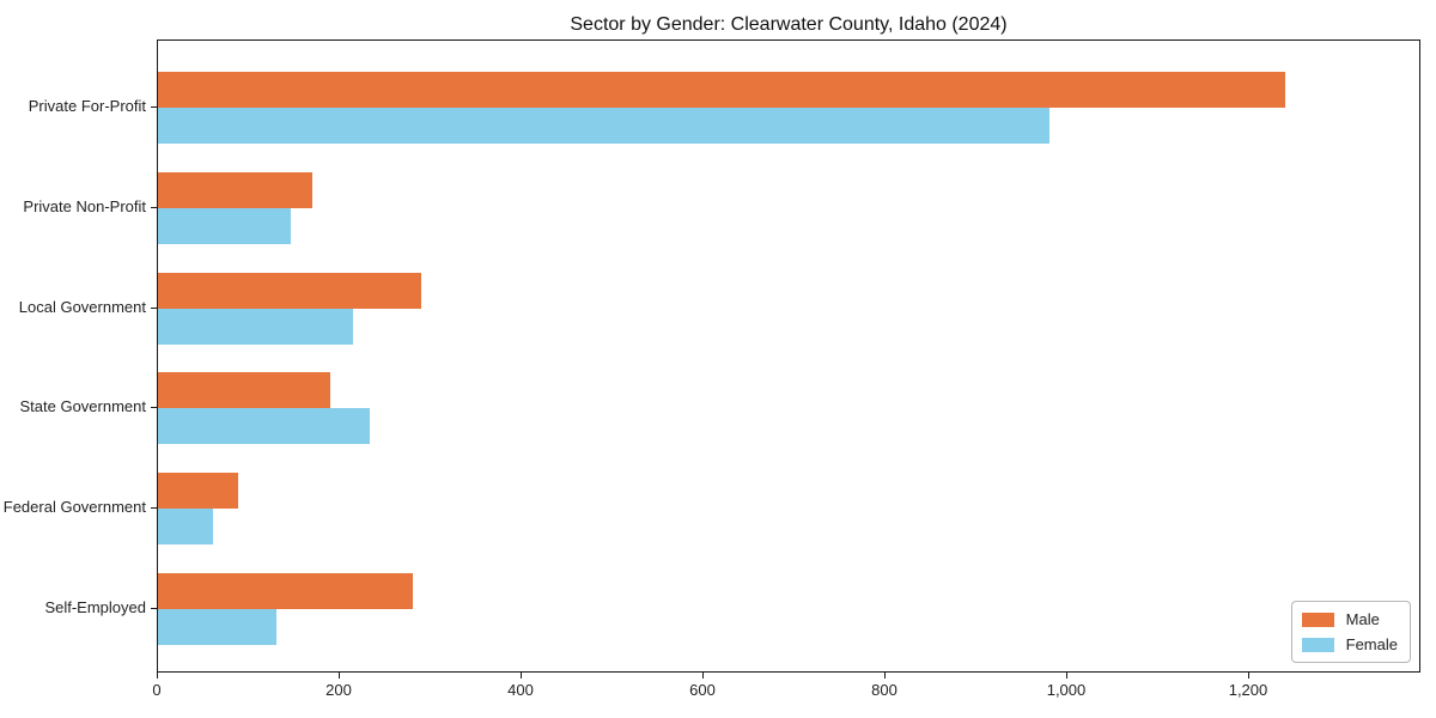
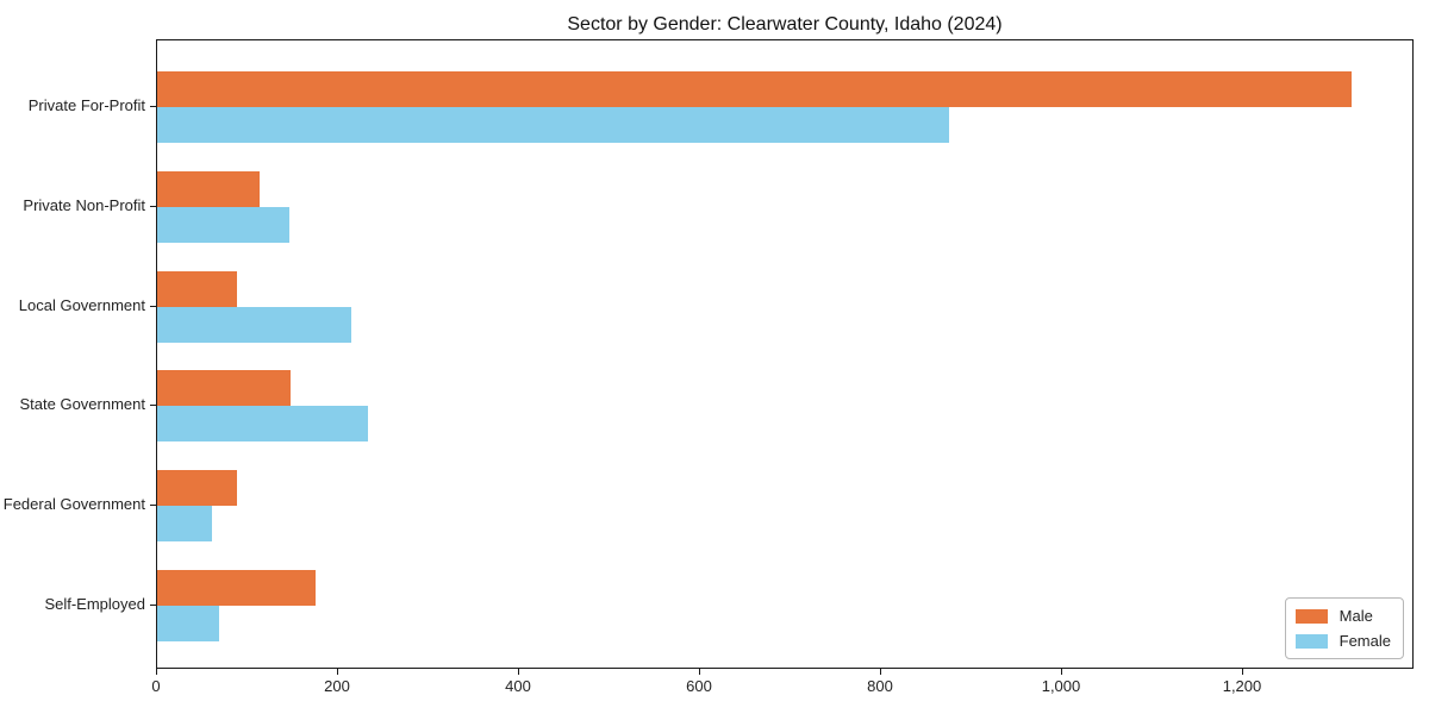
Male/Private For-Profit: 1240 -> 1320
Female/Private For-Profit: 980 -> 880
Male/Private Non-Profit: 170 -> 110
Male/Local Government: 290 -> 90
Male/State Government: 190 -> 150
Male/Self-Employed: 280 -> 180
Female/Self-Employed: 130 -> 70
